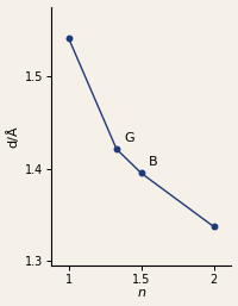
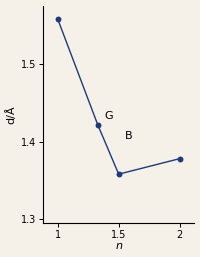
1: 1.541 -> 1.558
1.5: 1.395 -> 1.358
2: 1.337 -> 1.378
